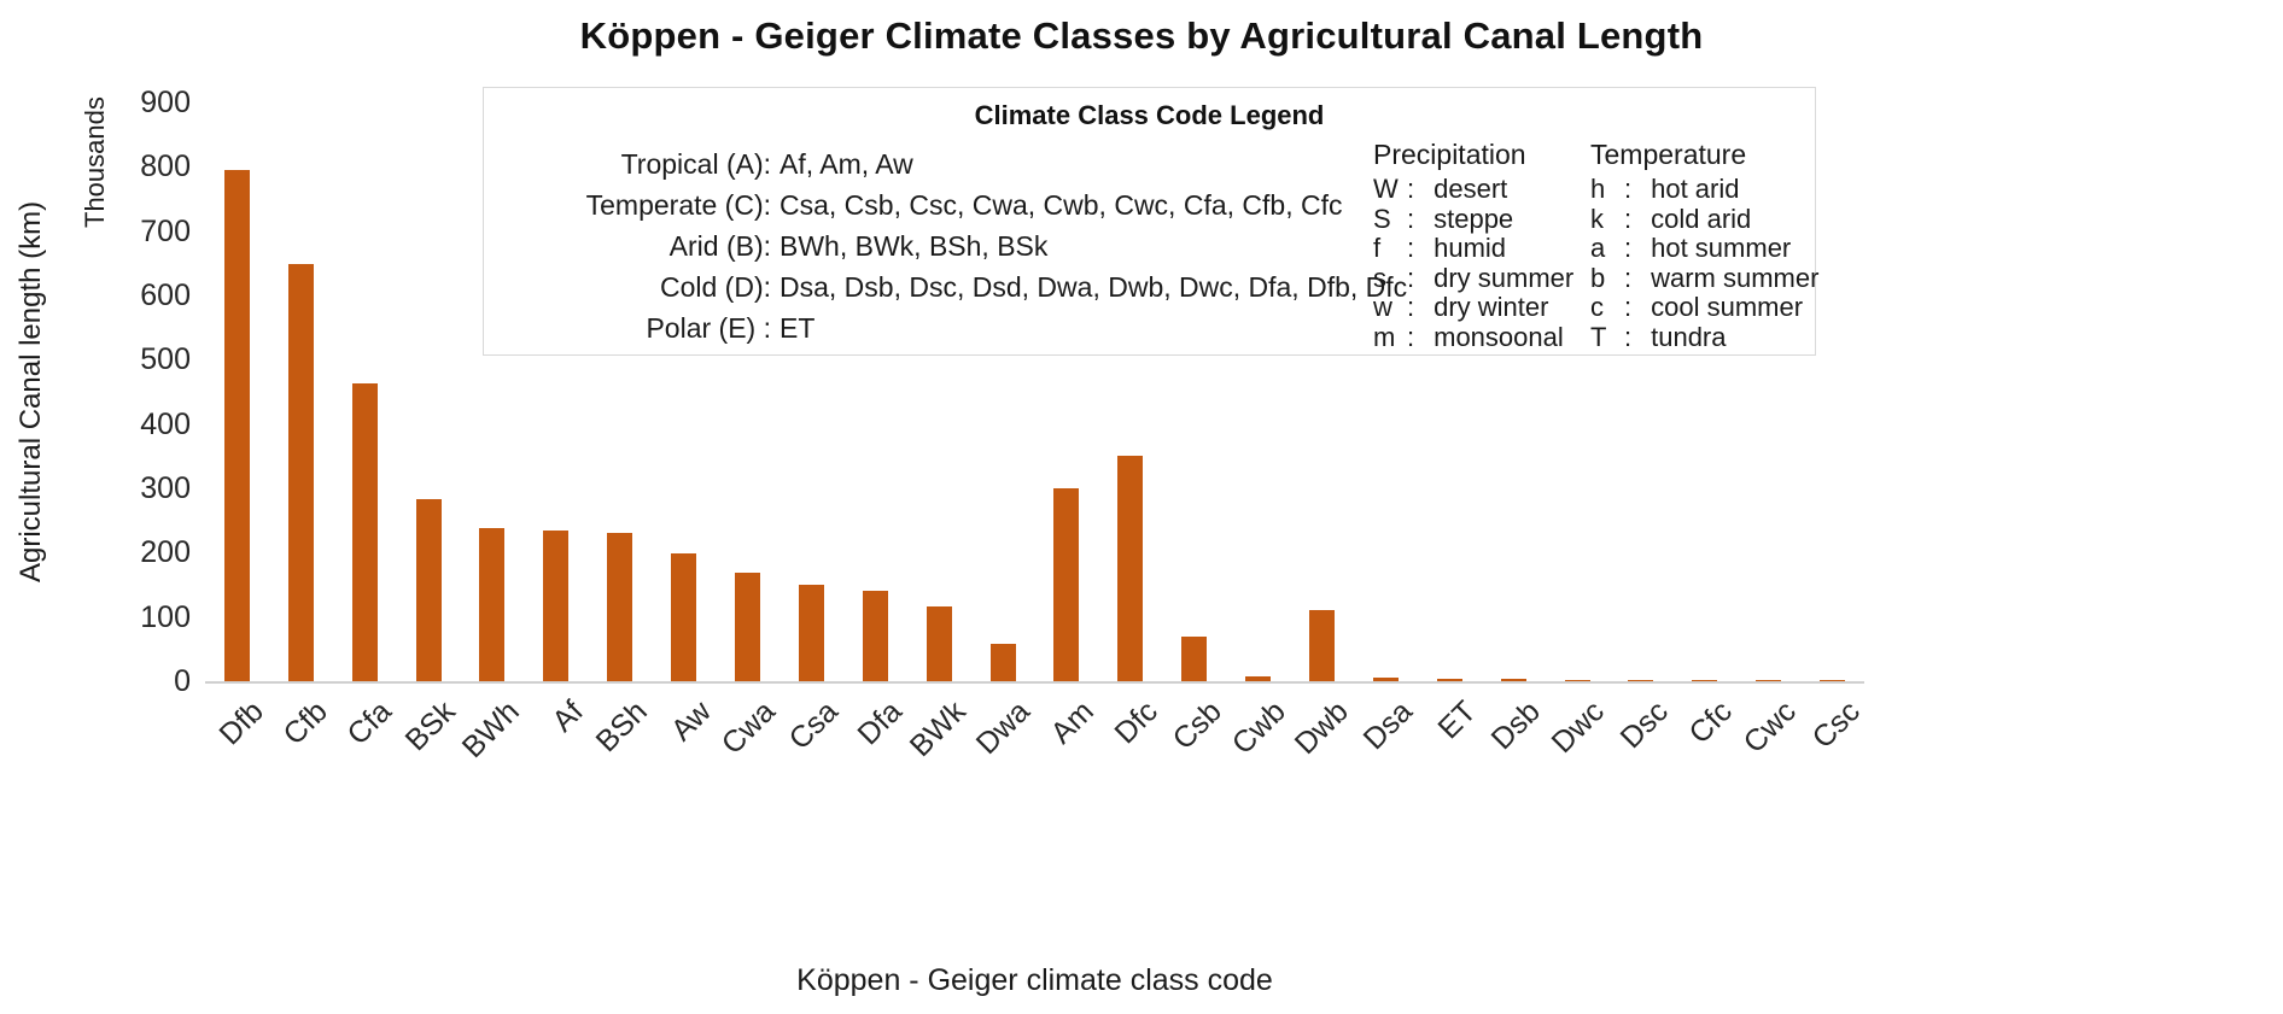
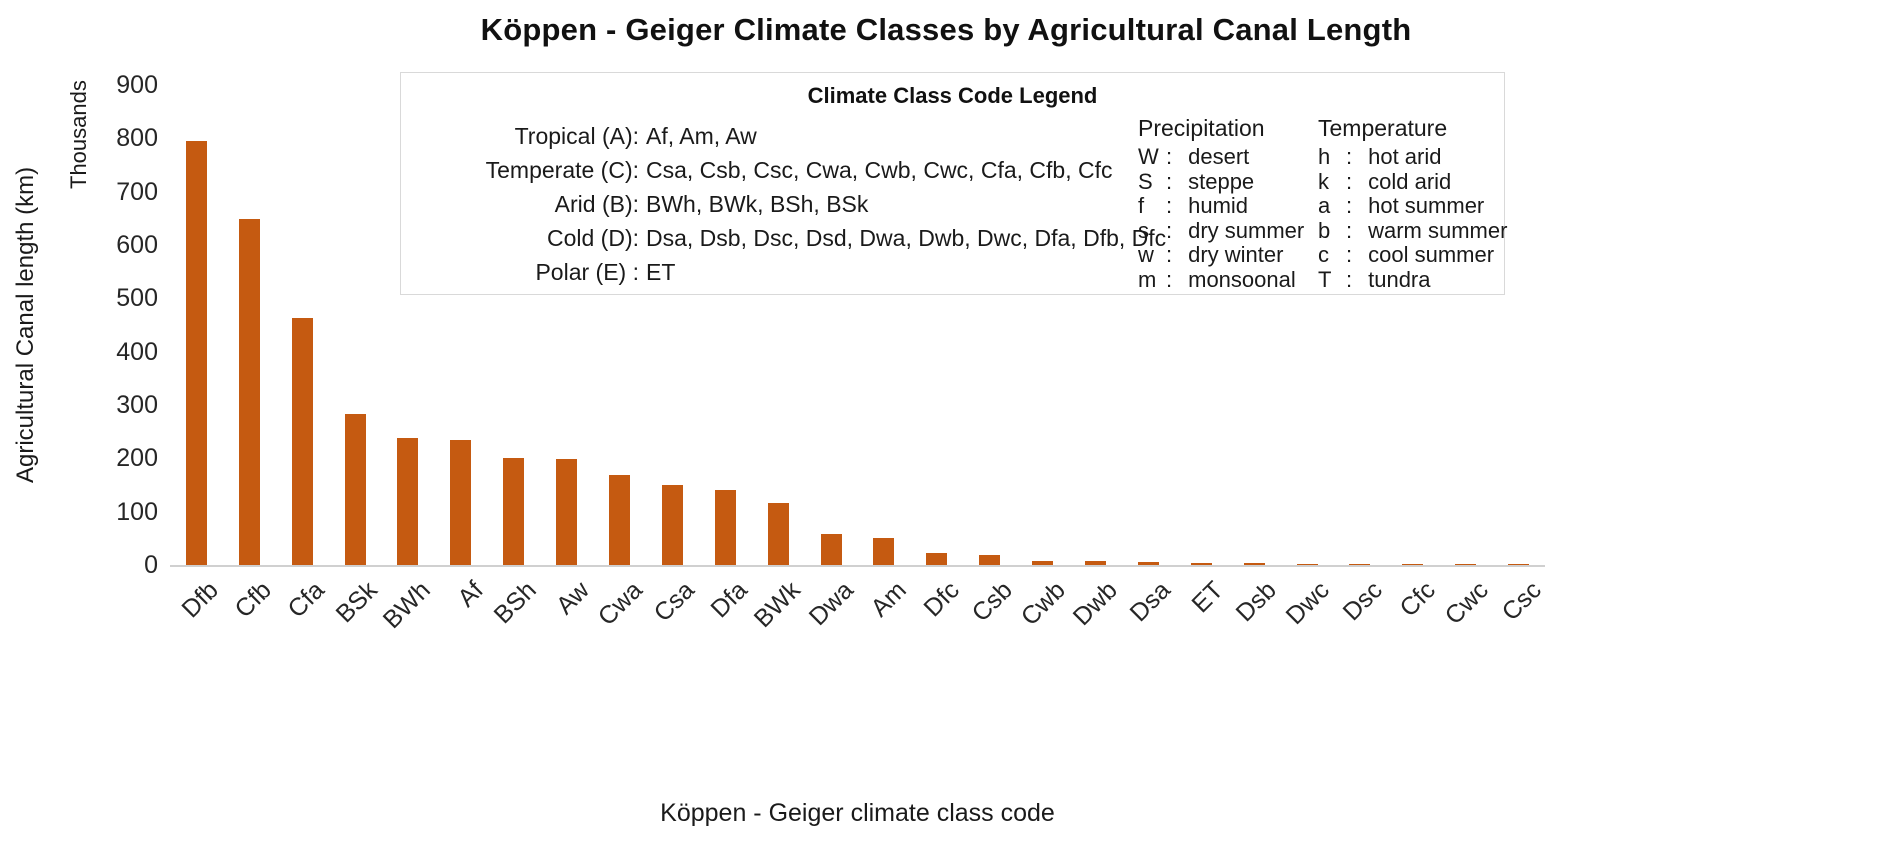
BSh: 230 -> 200
Am: 300 -> 50
Dfc: 350 -> 20
Csb: 70 -> 20
Dwb: 110 -> 10
